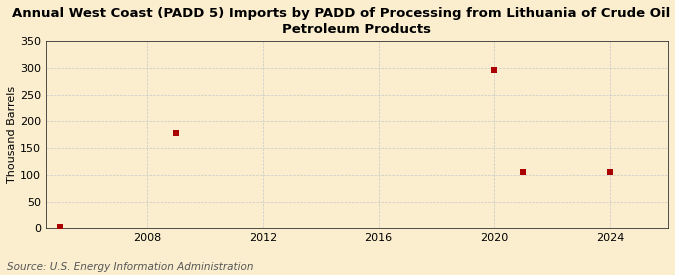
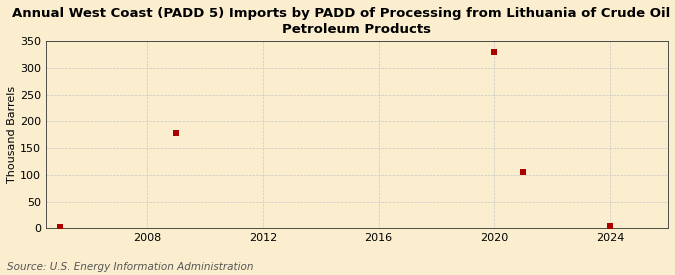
2020: 296 -> 330
2024: 106 -> 4
